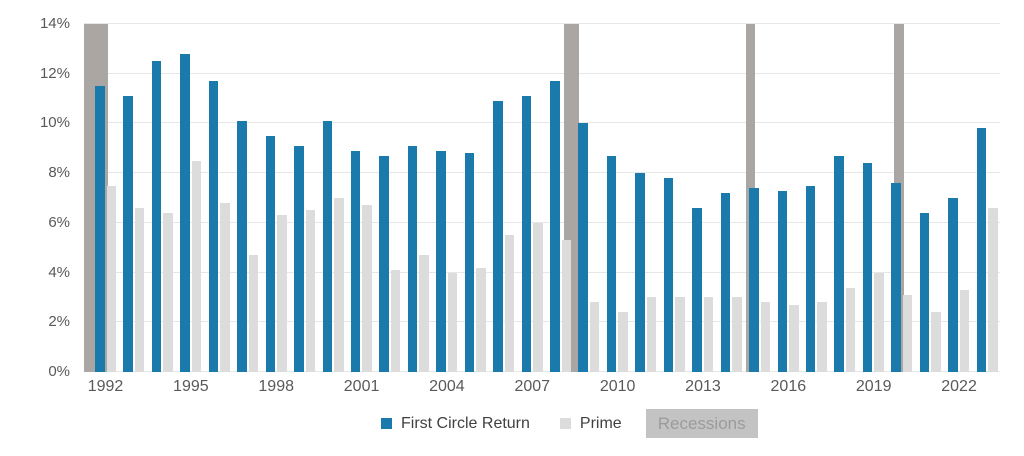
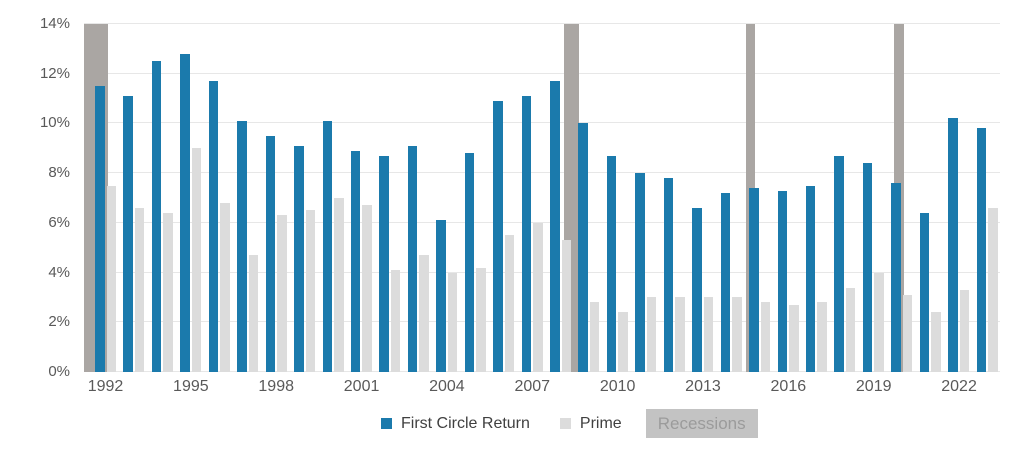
Prime/1995: 8.5% -> 9.0%
First Circle Return/2004: 8.9% -> 6.1%
First Circle Return/2022: 7.0% -> 10.2%
